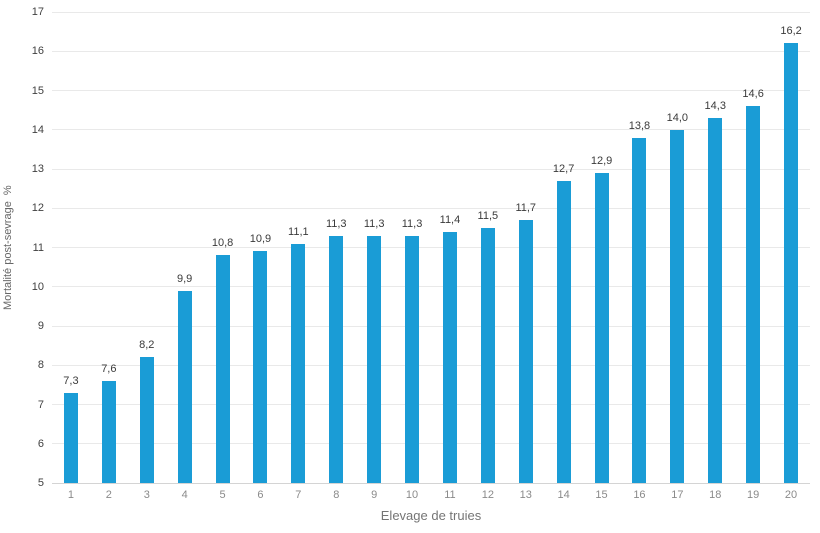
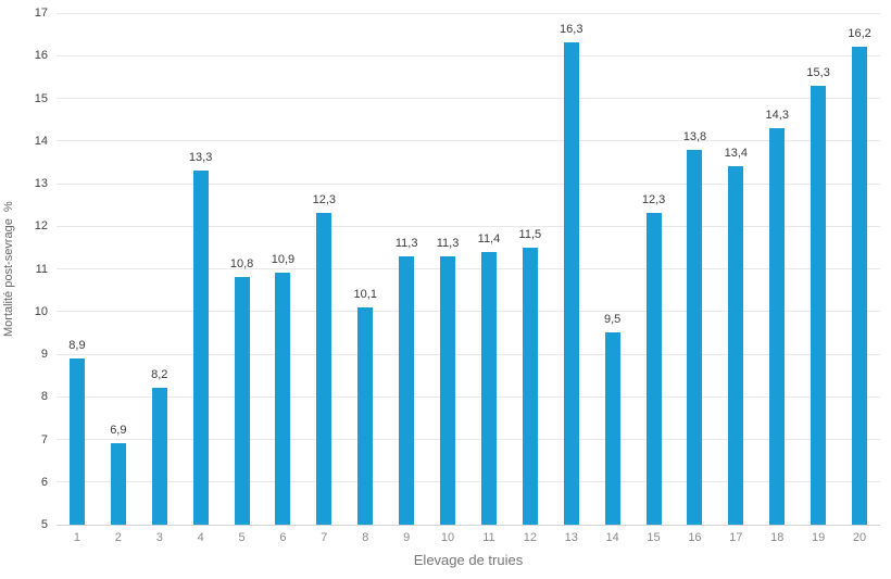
1: 7,3 -> 8,9
2: 7,6 -> 6,9
4: 9,9 -> 13,3
7: 11,1 -> 12,3
8: 11,3 -> 10,1
13: 11,7 -> 16,3
14: 12,7 -> 9,5
15: 12,9 -> 12,3
17: 14,0 -> 13,4
19: 14,6 -> 15,3
